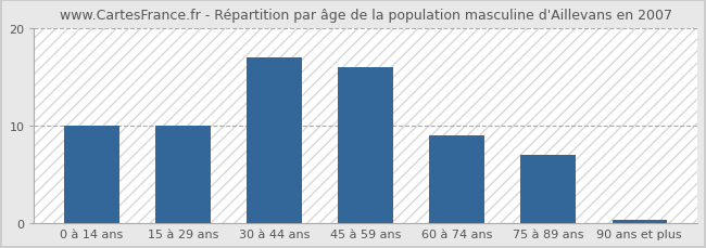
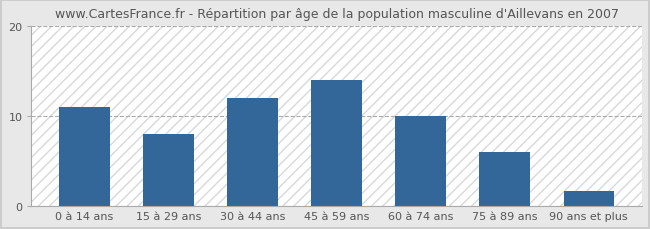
0 à 14 ans: 10.0 -> 11.0
15 à 29 ans: 10.0 -> 8.0
30 à 44 ans: 17.0 -> 12.0
45 à 59 ans: 16.0 -> 14.0
60 à 74 ans: 9.0 -> 10.0
75 à 89 ans: 7.0 -> 6.0
90 ans et plus: 0.3 -> 1.6
